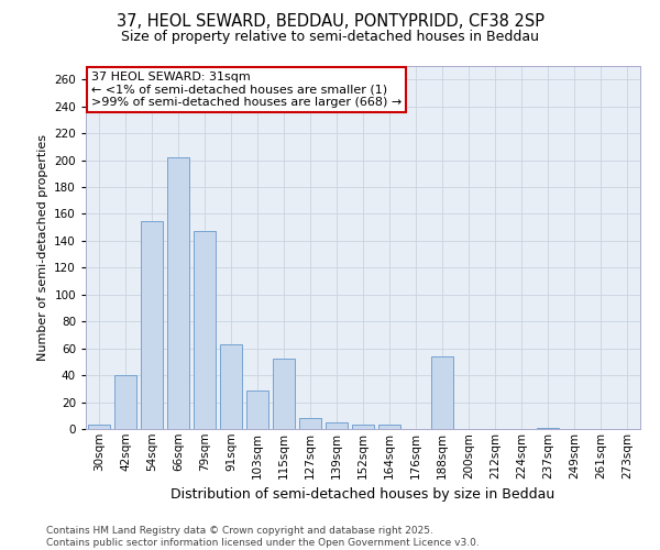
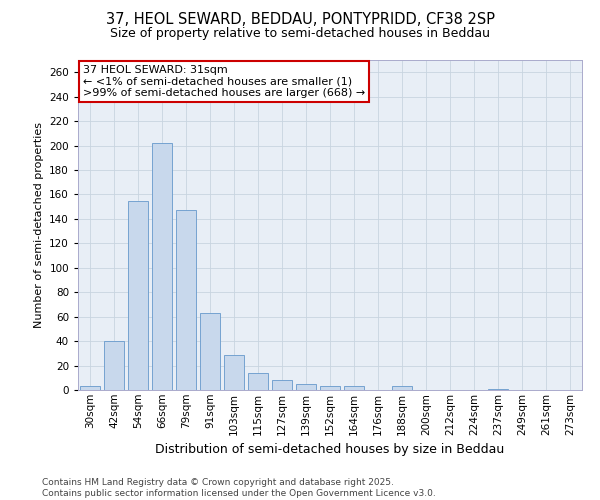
115sqm: 52 -> 14
188sqm: 54 -> 3
